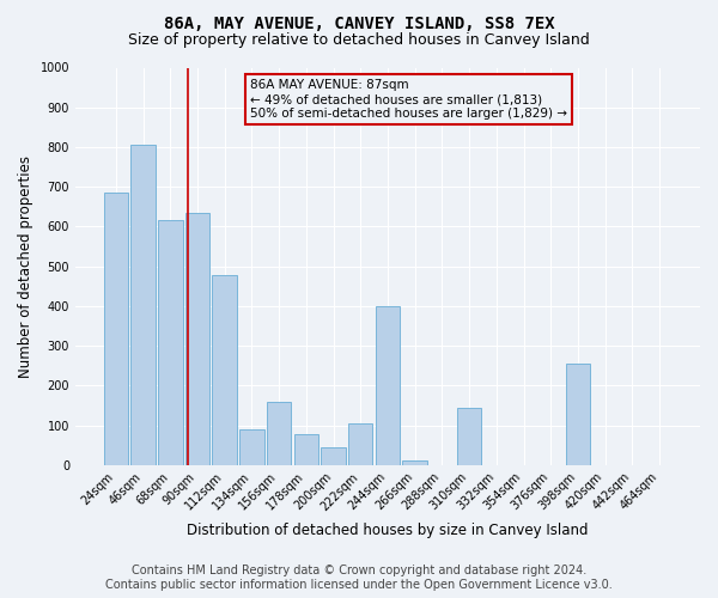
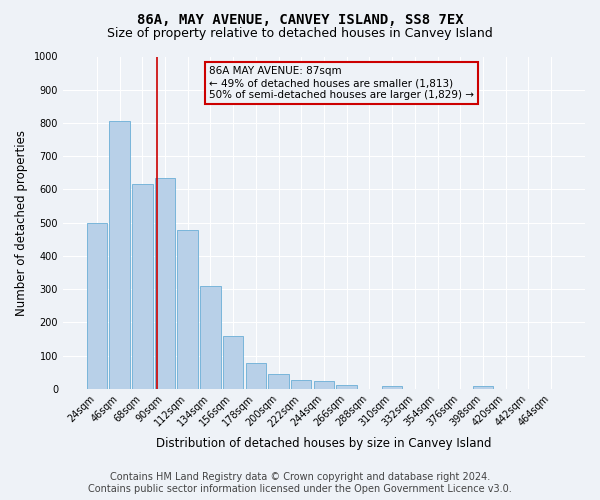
24sqm: 685 -> 500
134sqm: 90 -> 310
222sqm: 105 -> 26
244sqm: 400 -> 23
310sqm: 145 -> 8
398sqm: 255 -> 8
